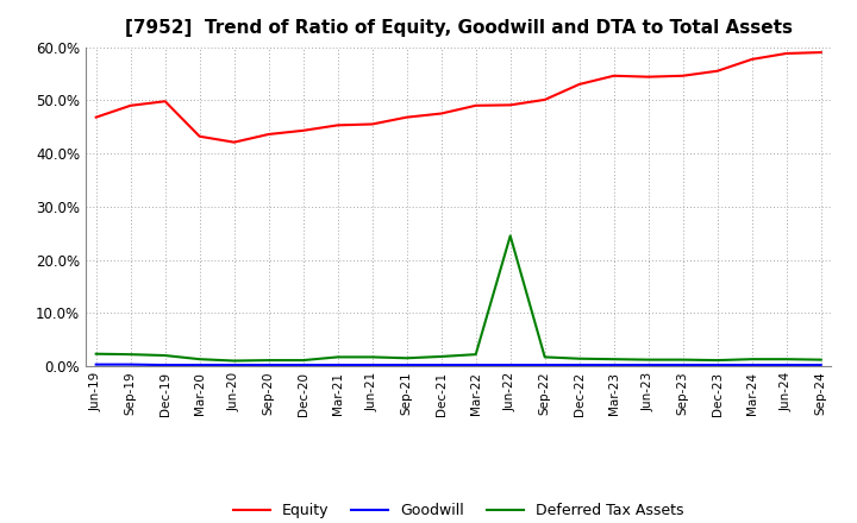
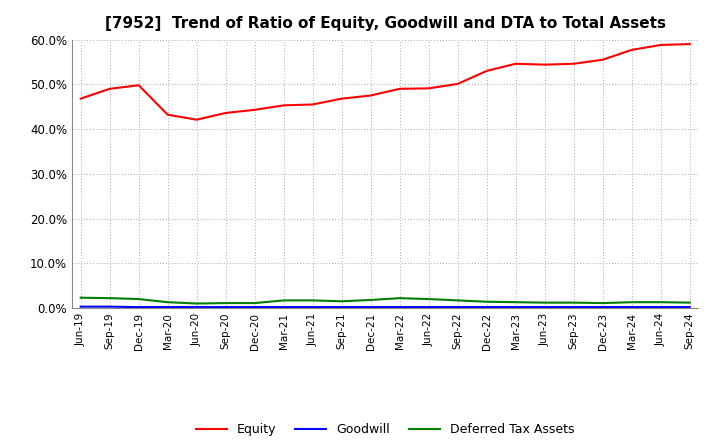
Deferred Tax Assets/Jun-22: 24.5% -> 2.0%
